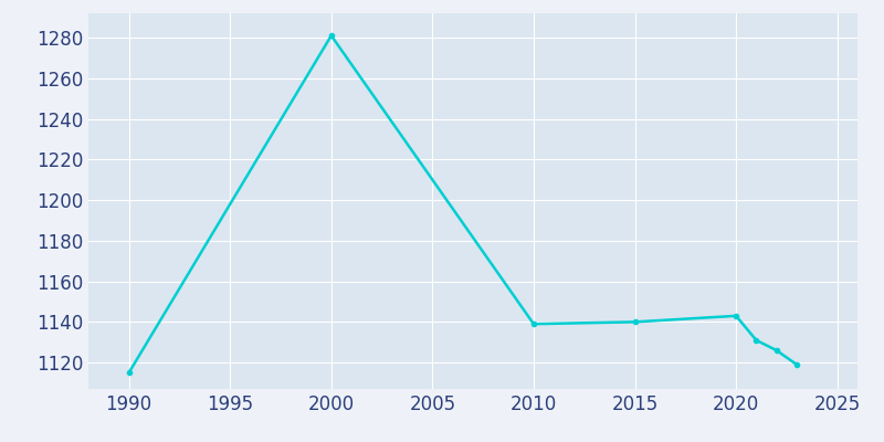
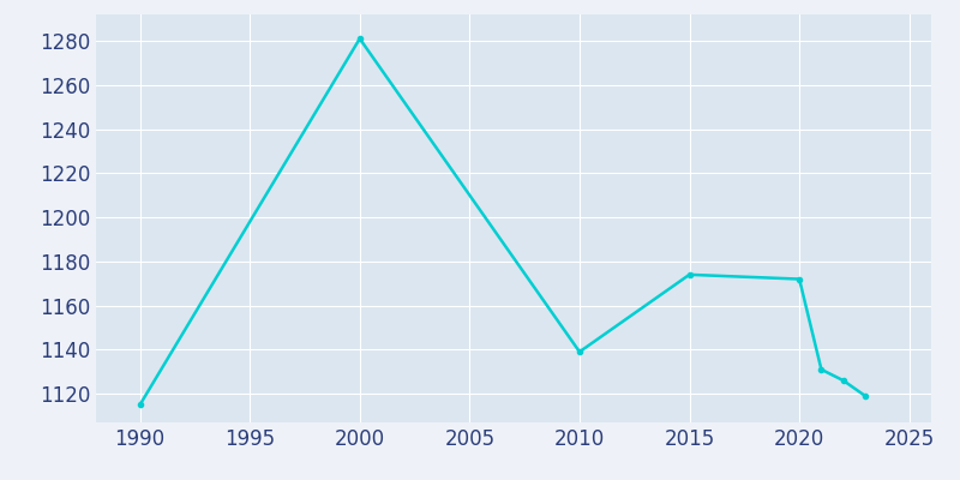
2015: 1140 -> 1174
2020: 1143 -> 1172
